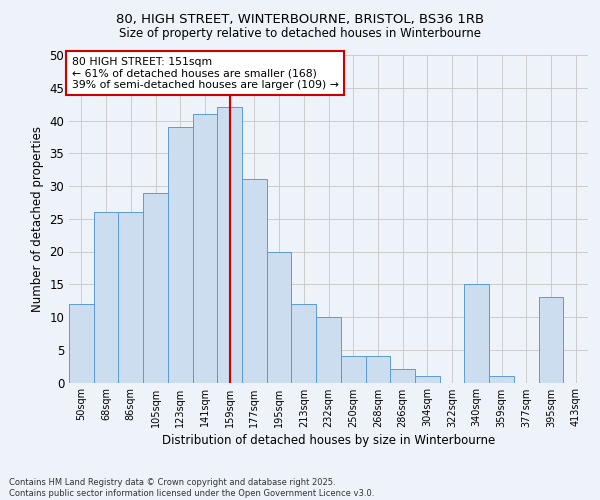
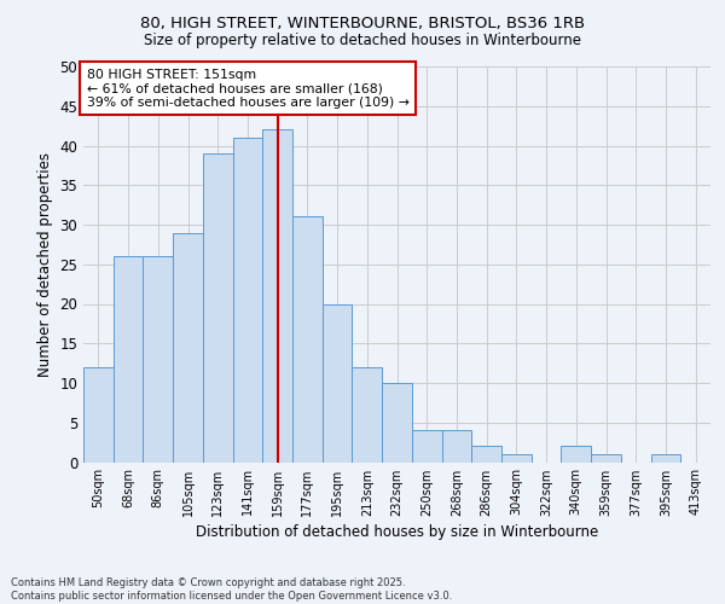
340sqm: 15 -> 2
395sqm: 13 -> 1
